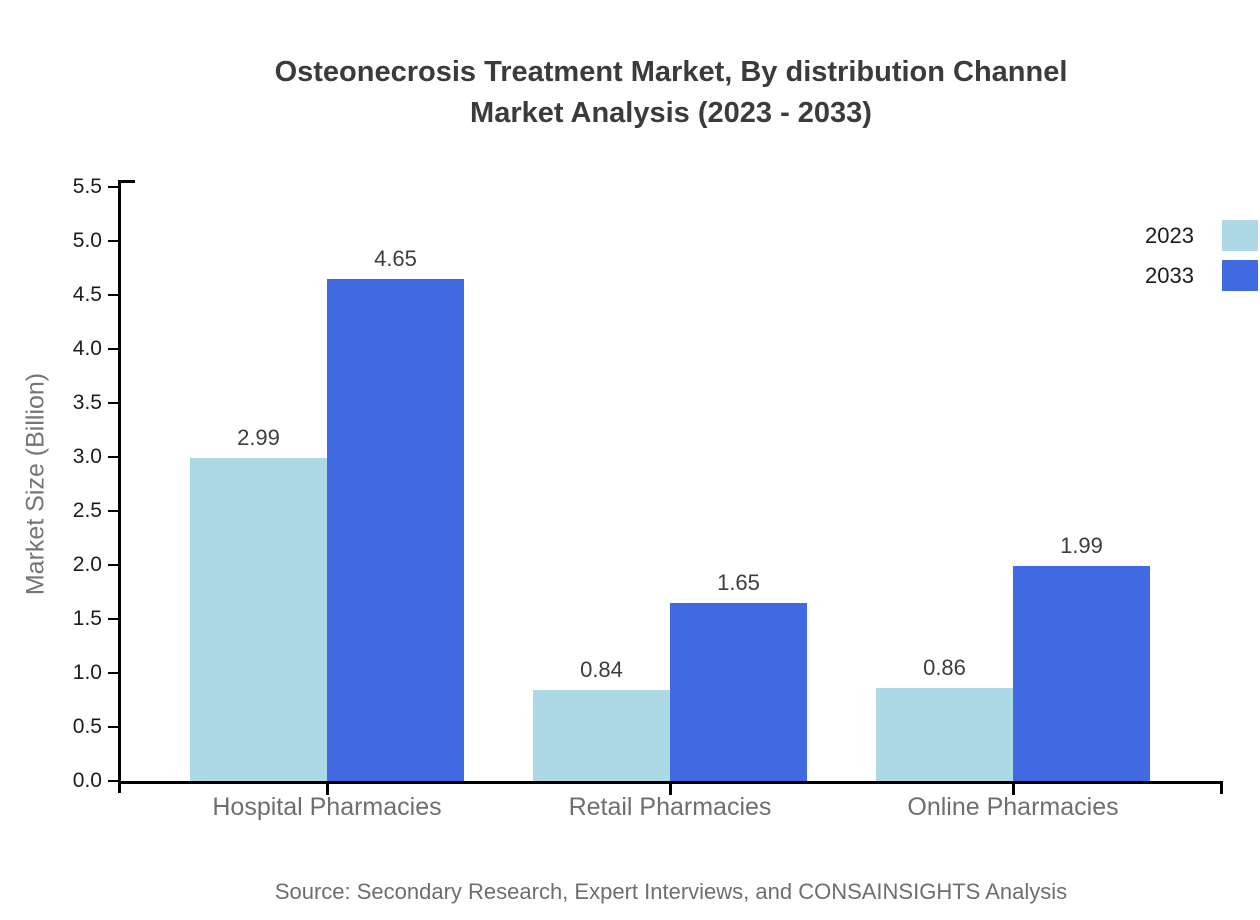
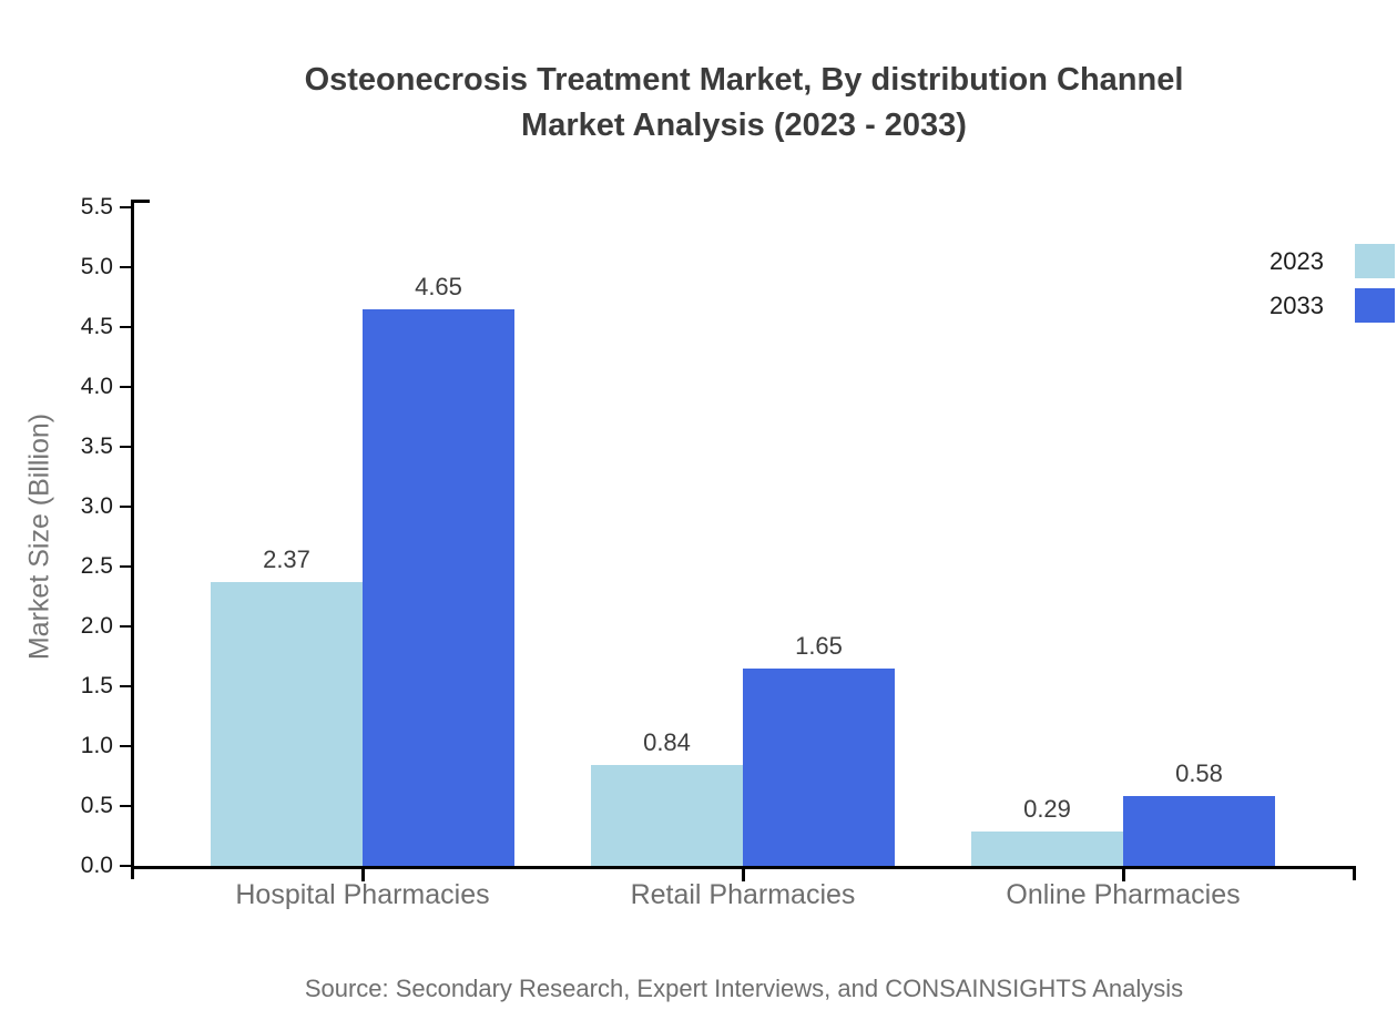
2023/Hospital Pharmacies: 2.99 -> 2.37
2023/Online Pharmacies: 0.86 -> 0.29
2033/Online Pharmacies: 1.99 -> 0.58
